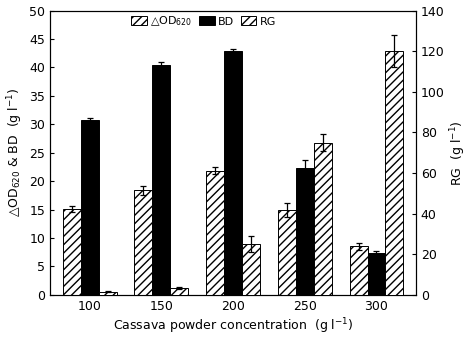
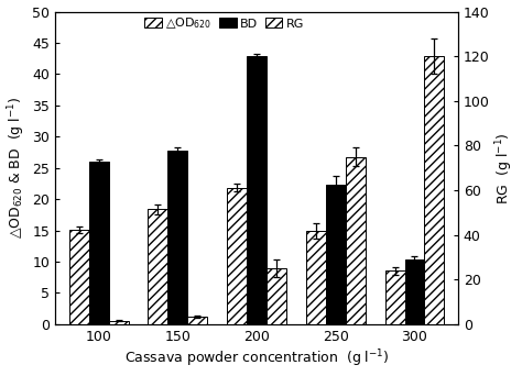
BD/100: 30.7 -> 26.0
BD/150: 40.5 -> 27.8
BD/300: 7.3 -> 10.4
